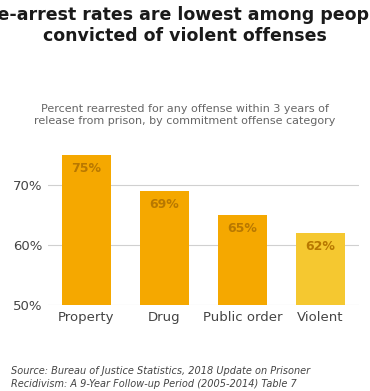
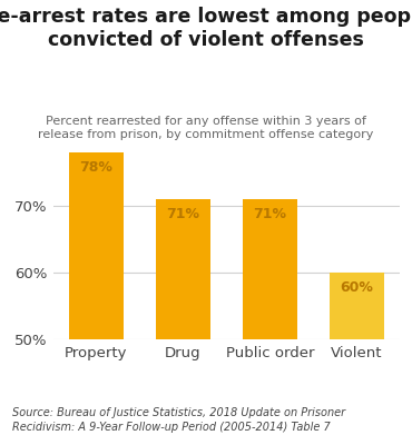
Property: 75% -> 78%
Drug: 69% -> 71%
Public order: 65% -> 71%
Violent: 62% -> 60%
